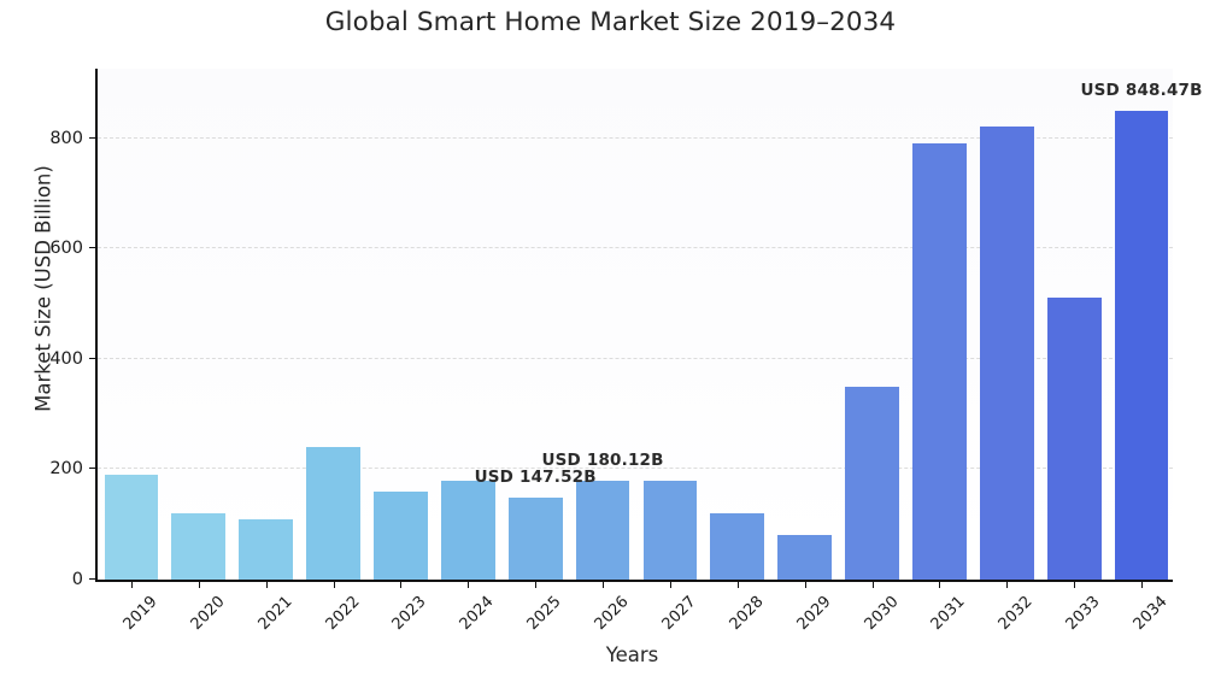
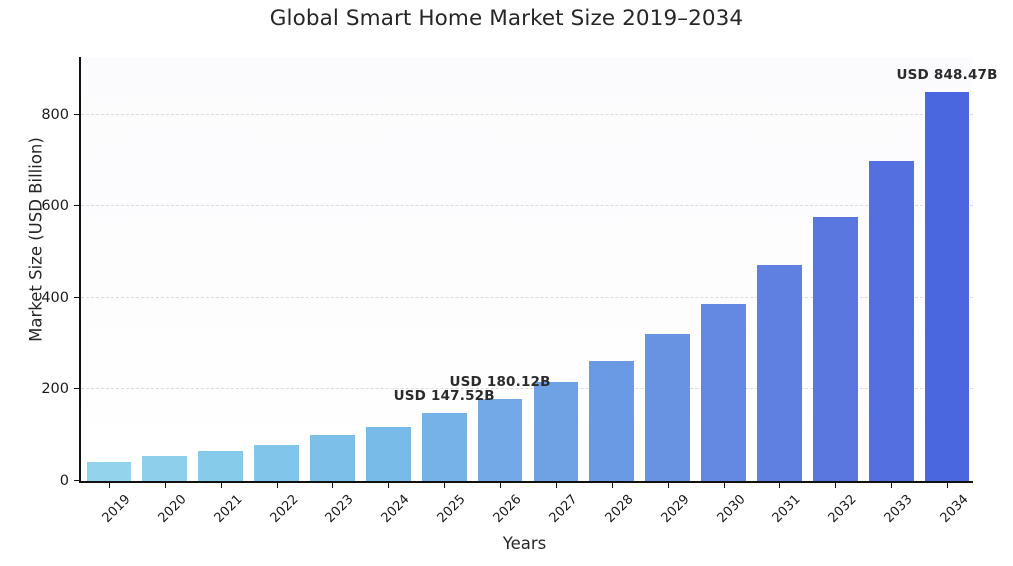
2019: 190 -> 40
2020: 120 -> 50
2021: 110 -> 60
2022: 240 -> 80
2023: 160 -> 100
2024: 180 -> 120
2027: 180 -> 220
2028: 120 -> 260
2029: 80 -> 320
2030: 350 -> 390
2031: 790 -> 470
2032: 820 -> 580
2033: 510 -> 700
